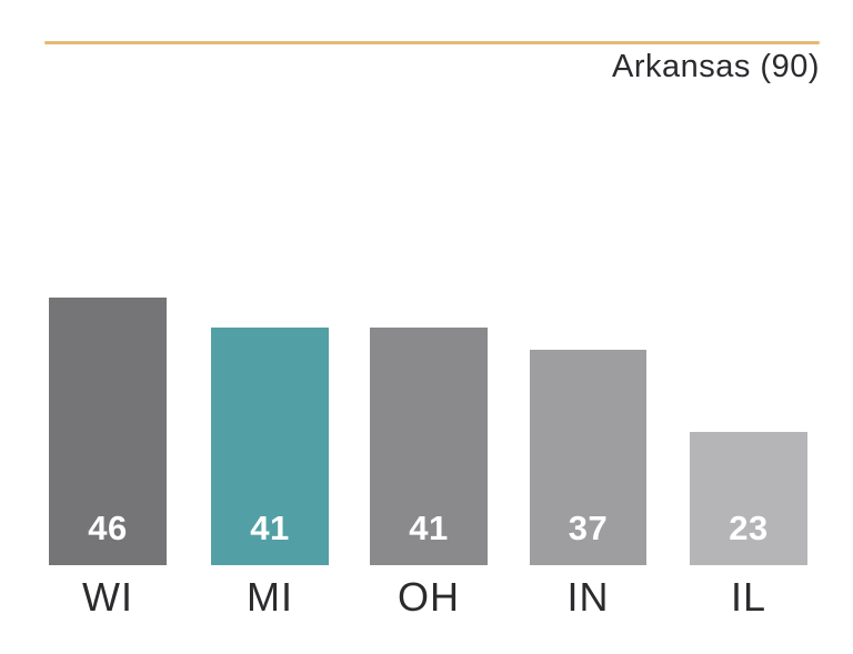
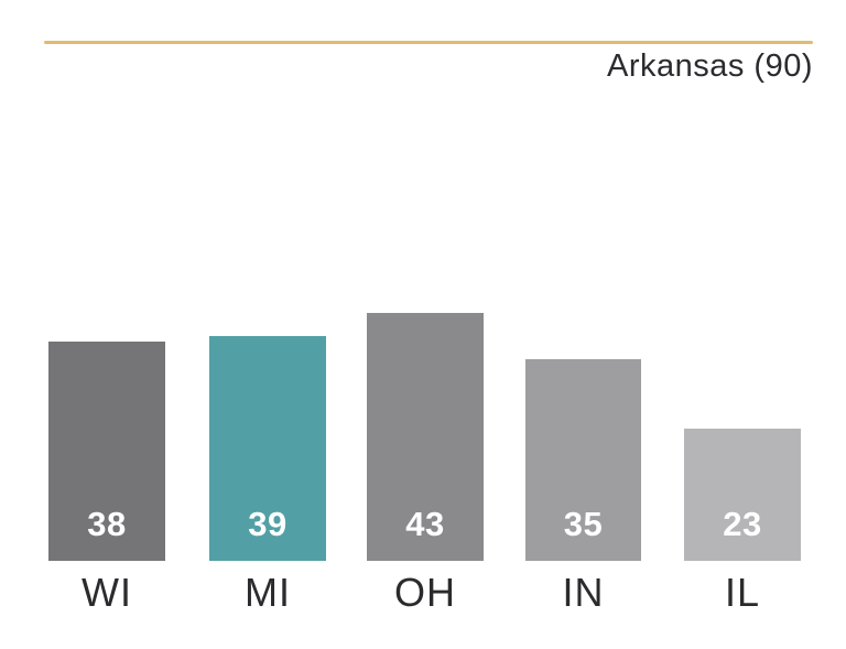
WI: 46 -> 38
MI: 41 -> 39
OH: 41 -> 43
IN: 37 -> 35
